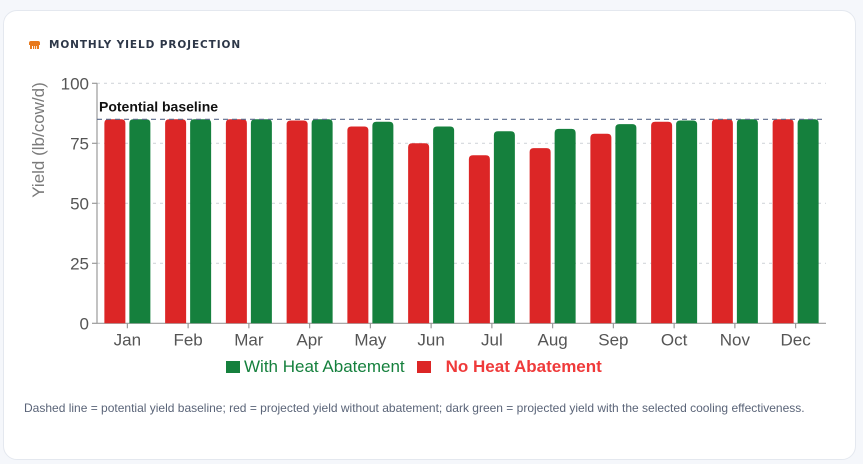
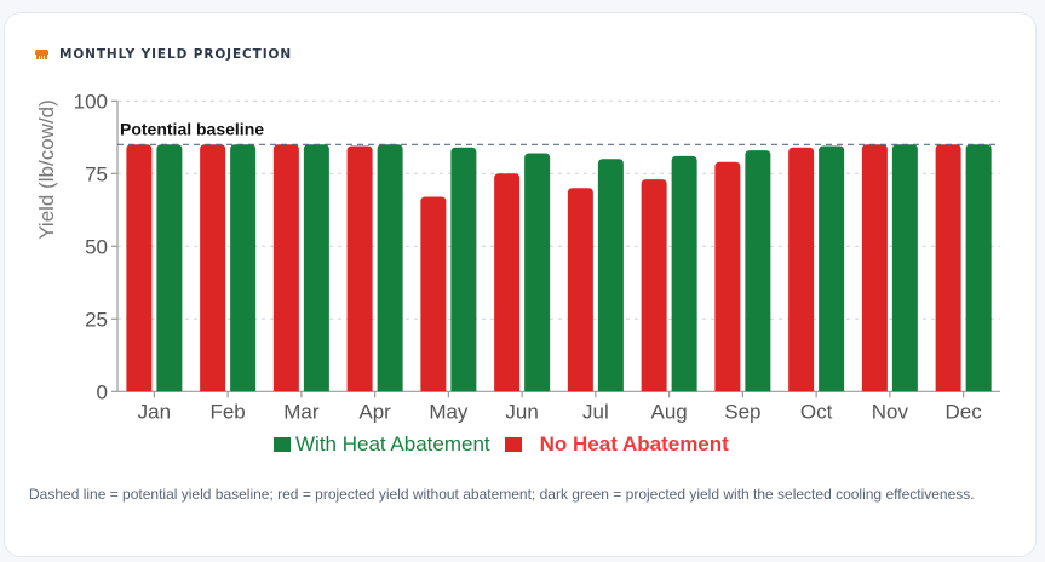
No Heat Abatement/May: 82 -> 67
